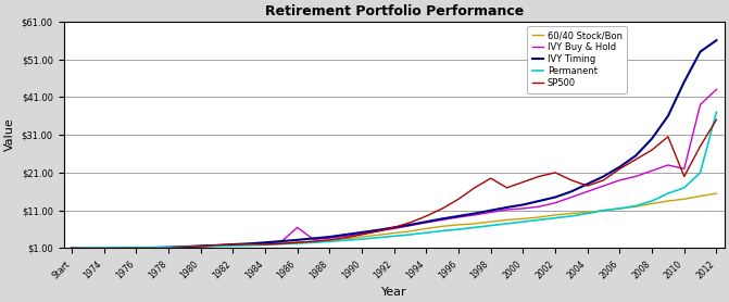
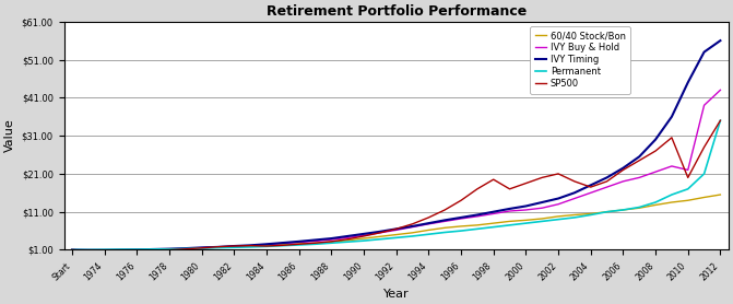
IVY Buy & Hold/1986: $6.5 -> $3.0
Permanent/2012: $37.0 -> $35.0
